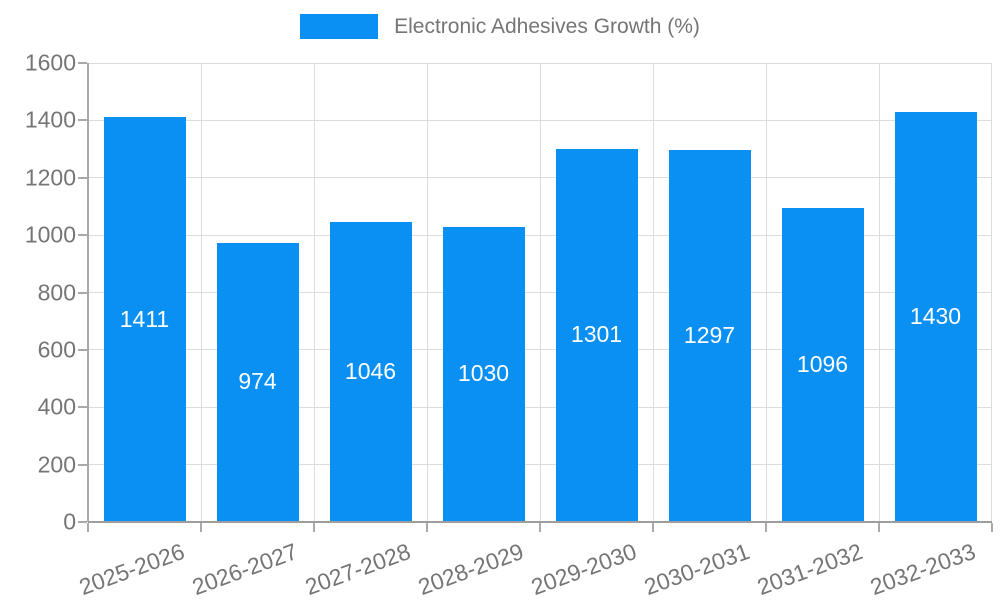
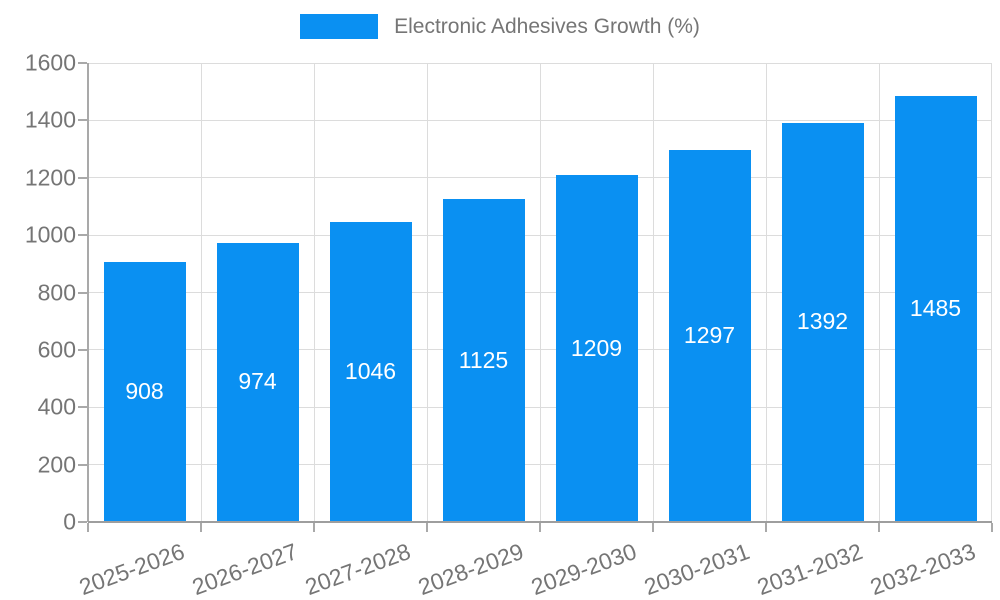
2025-2026: 1411 -> 908
2028-2029: 1030 -> 1125
2029-2030: 1301 -> 1209
2031-2032: 1096 -> 1392
2032-2033: 1430 -> 1485
